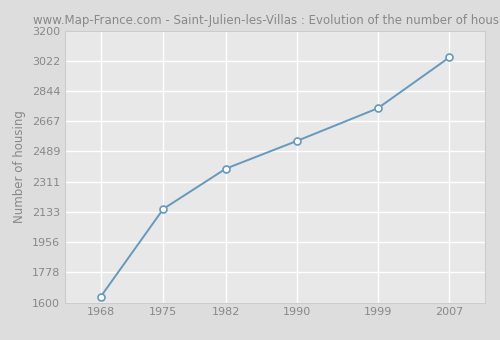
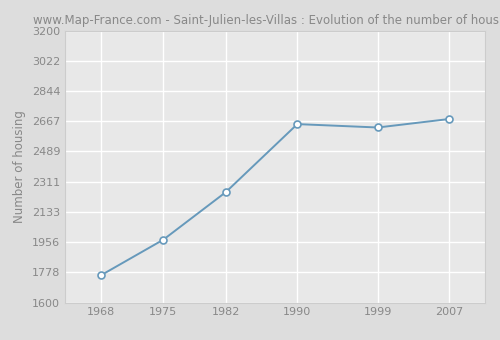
1968: 1640 -> 1760
1975: 2150 -> 1970
1982: 2390 -> 2250
1990: 2550 -> 2650
1999: 2740 -> 2630
2007: 3040 -> 2680
